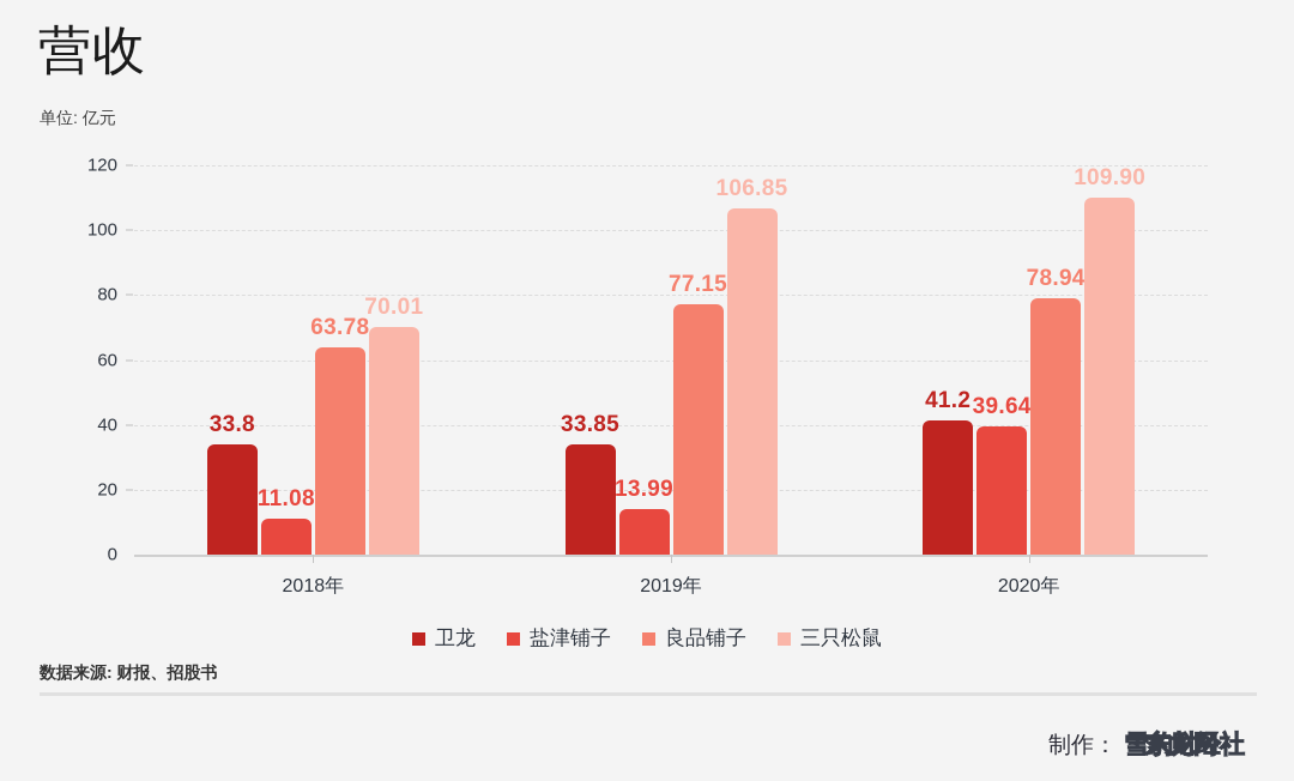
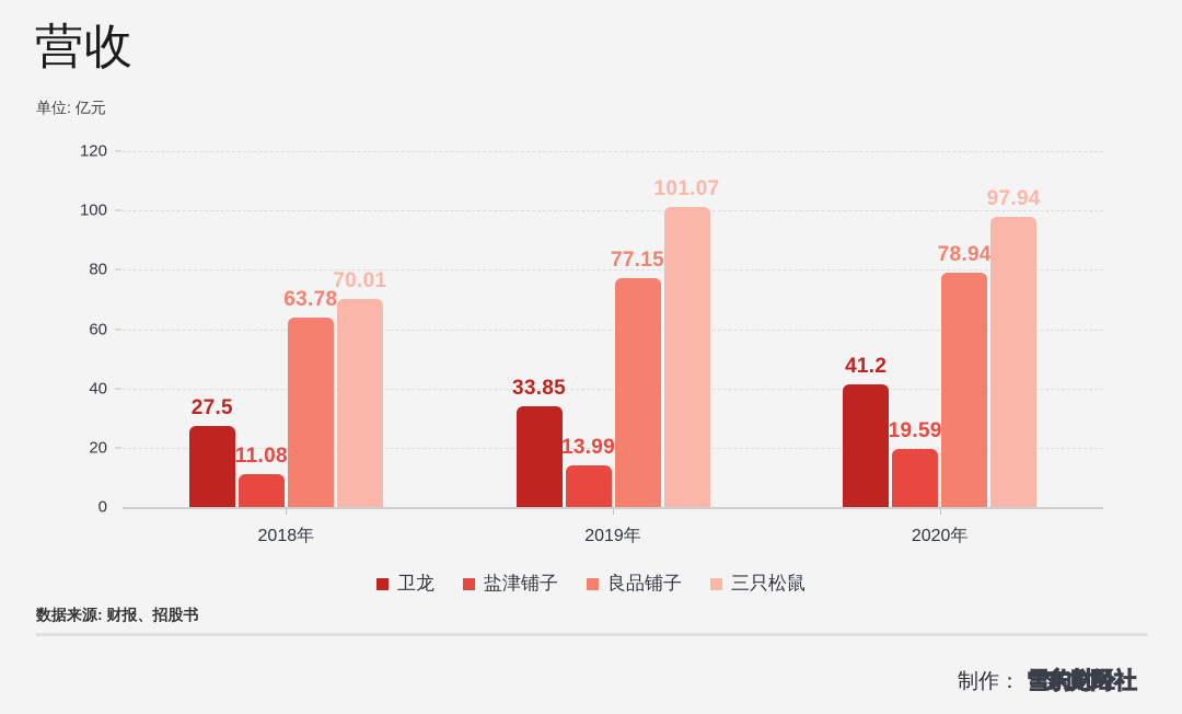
卫龙/2018年: 33.8 -> 27.5
三只松鼠/2019年: 106.85 -> 101.07
盐津铺子/2020年: 39.64 -> 19.59
三只松鼠/2020年: 109.90 -> 97.94
